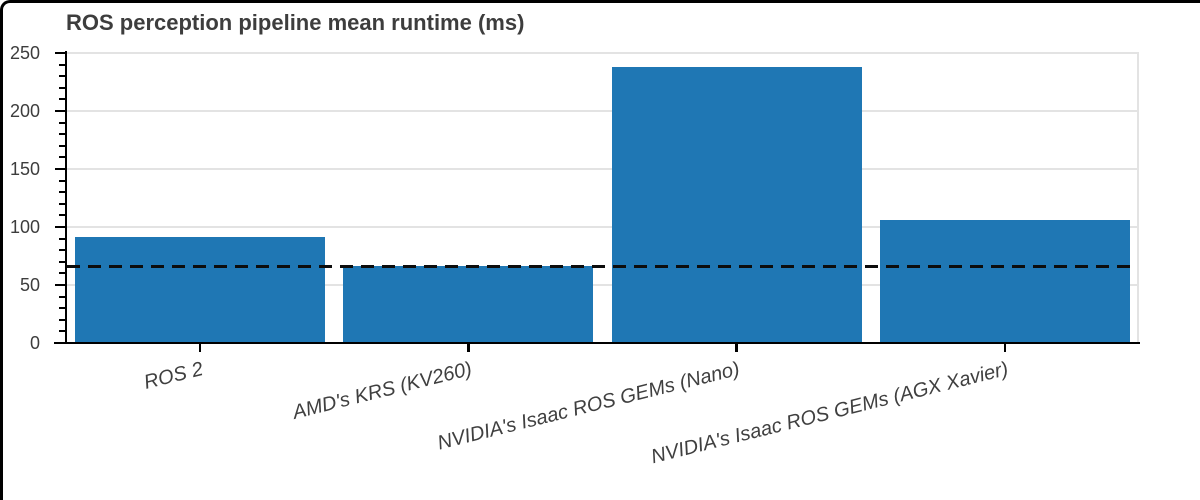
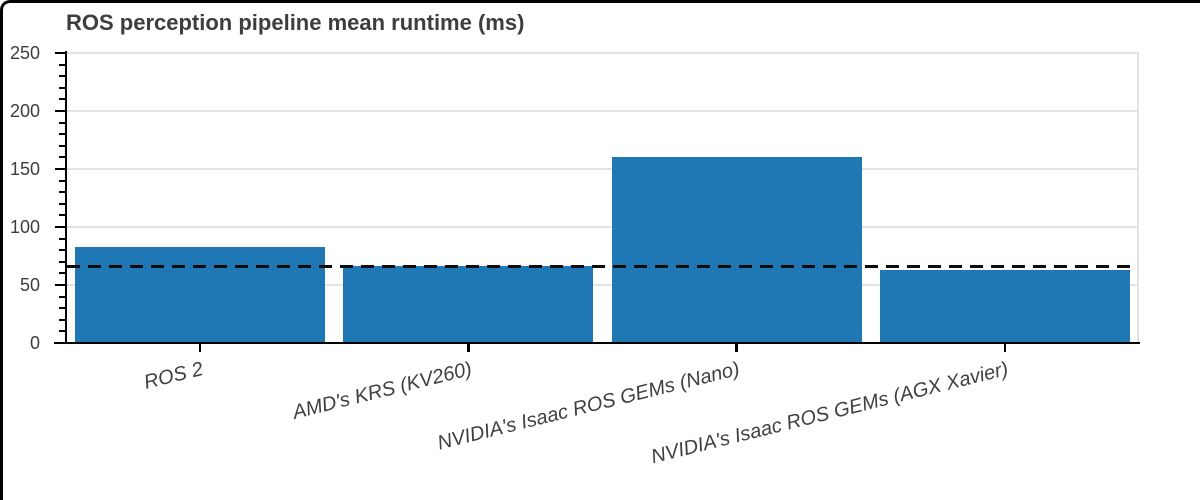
ROS 2: 91 -> 83
NVIDIA's Isaac ROS GEMs (Nano): 238 -> 160
NVIDIA's Isaac ROS GEMs (AGX Xavier): 106 -> 63
